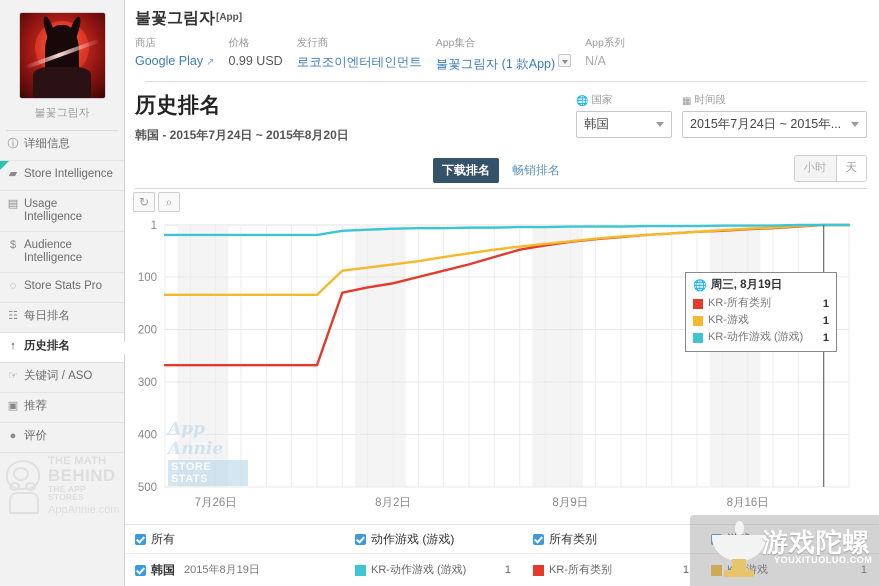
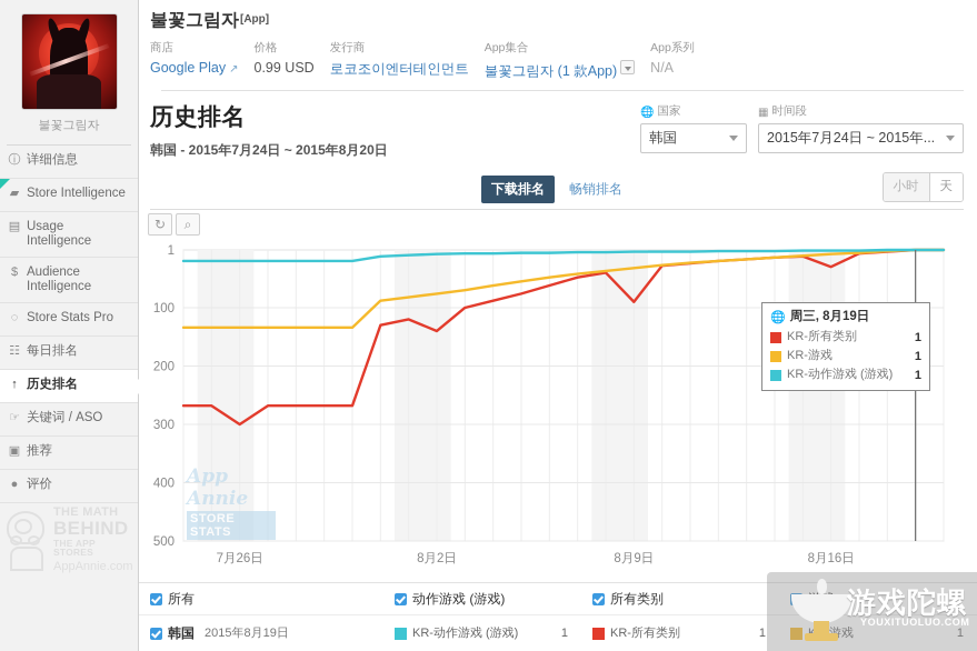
KR-所有类别/7月26日: 270 -> 300
KR-所有类别/8月2日: 110 -> 140
KR-所有类别/8月9日: 30 -> 90
KR-所有类别/8月16日: 10 -> 30
